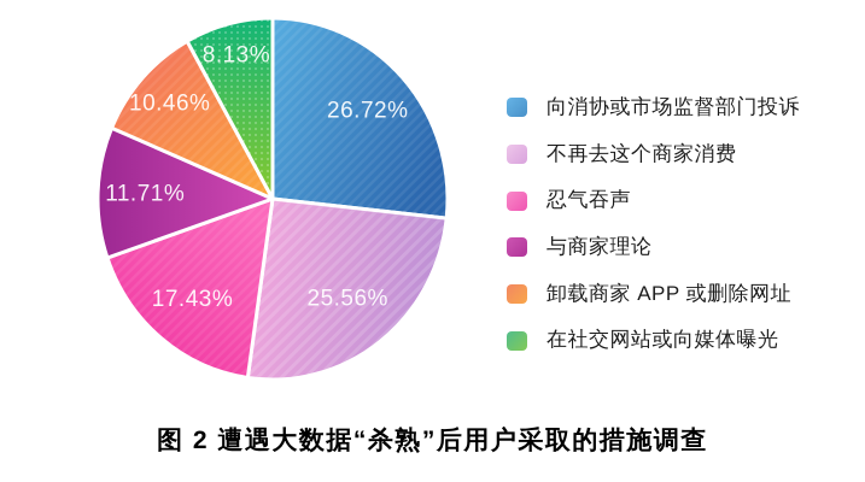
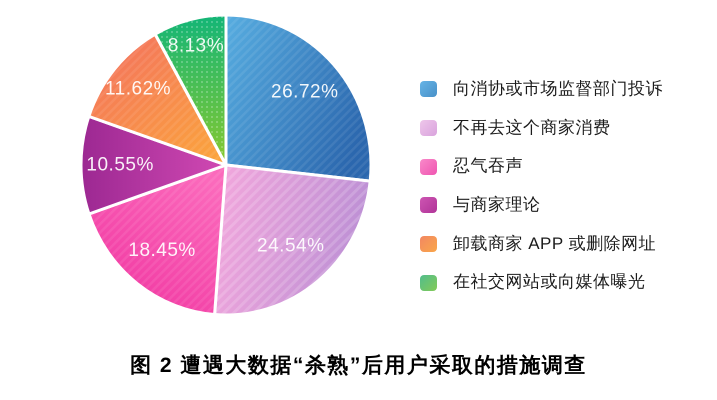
不再去这个商家消费: 25.56% -> 24.54%
忍气吞声: 17.43% -> 18.45%
与商家理论: 11.71% -> 10.55%
卸载商家 APP 或删除网址: 10.46% -> 11.62%
